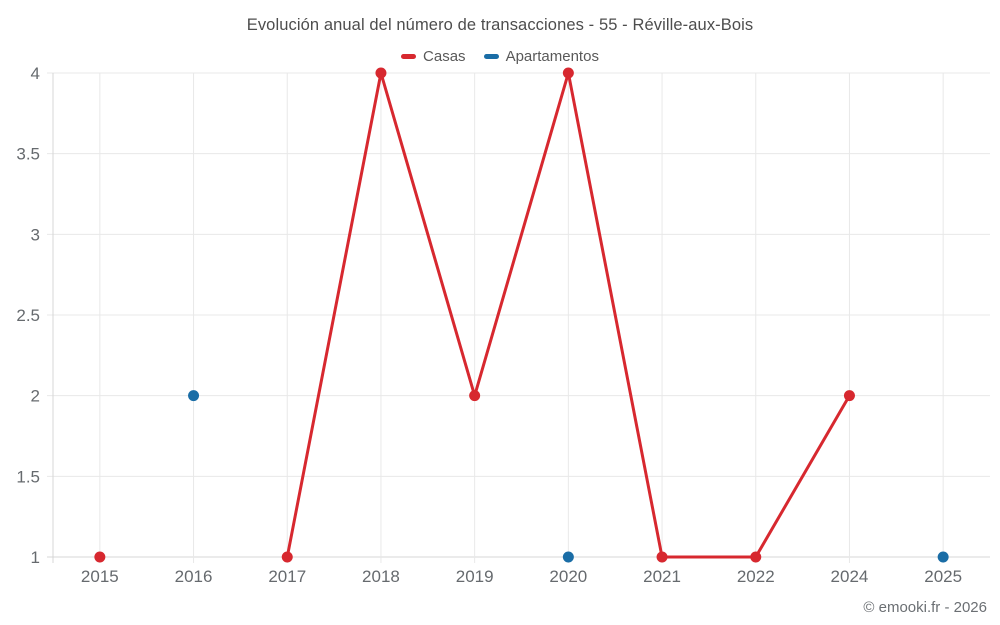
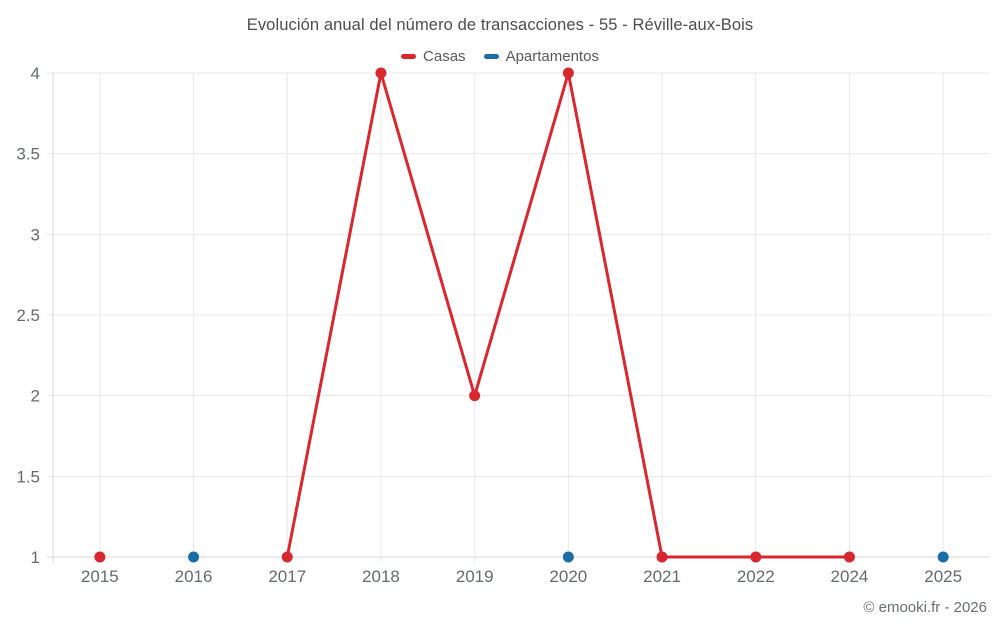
Apartamentos/2016: 2 -> 1
Casas/2024: 2 -> 1
